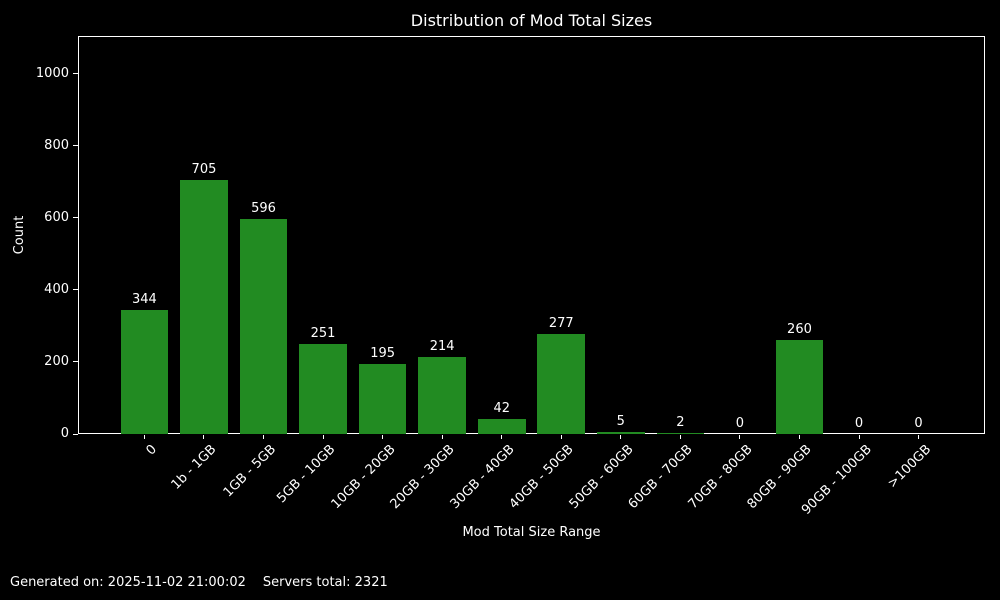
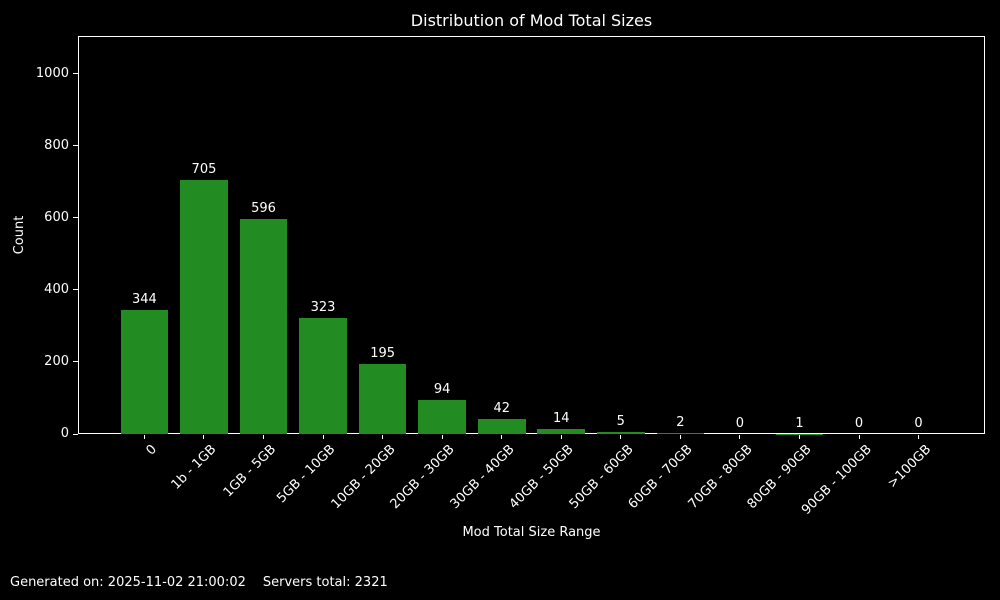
5GB - 10GB: 251 -> 323
20GB - 30GB: 214 -> 94
40GB - 50GB: 277 -> 14
80GB - 90GB: 260 -> 1
